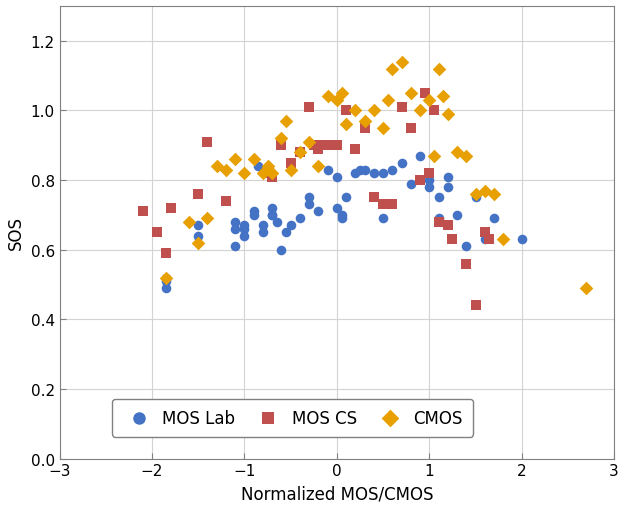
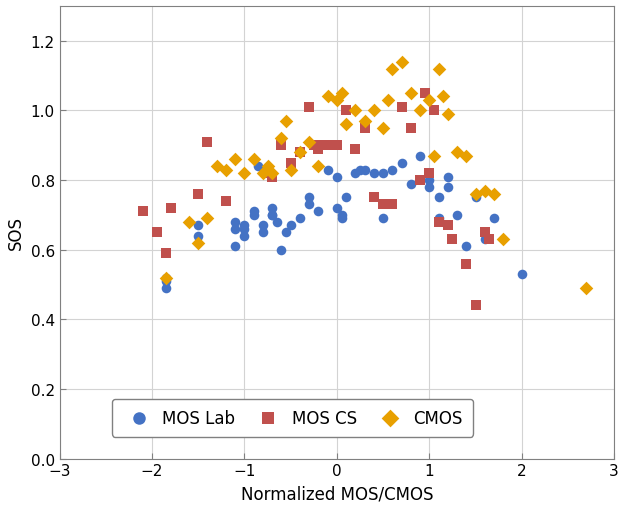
MOS Lab/2: 0.63 -> 0.53
